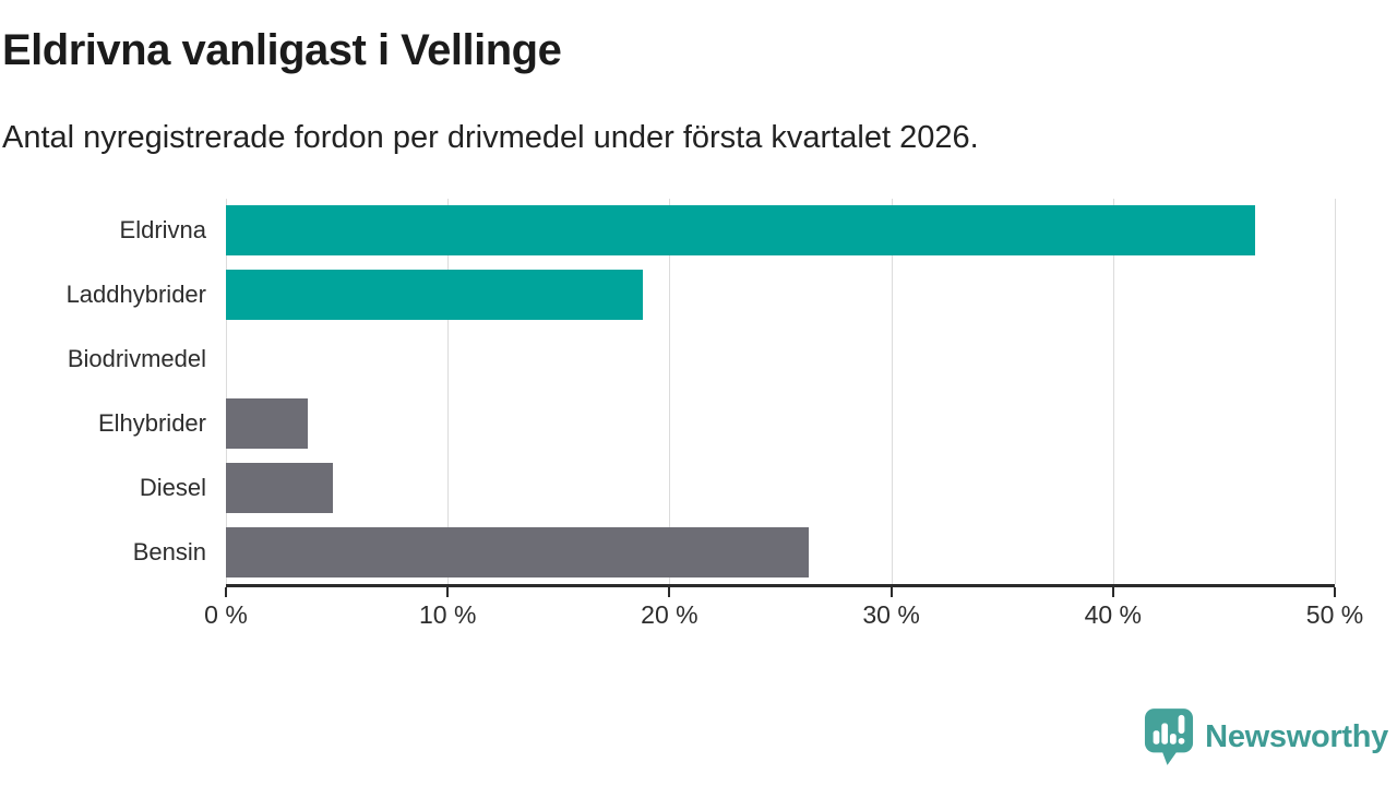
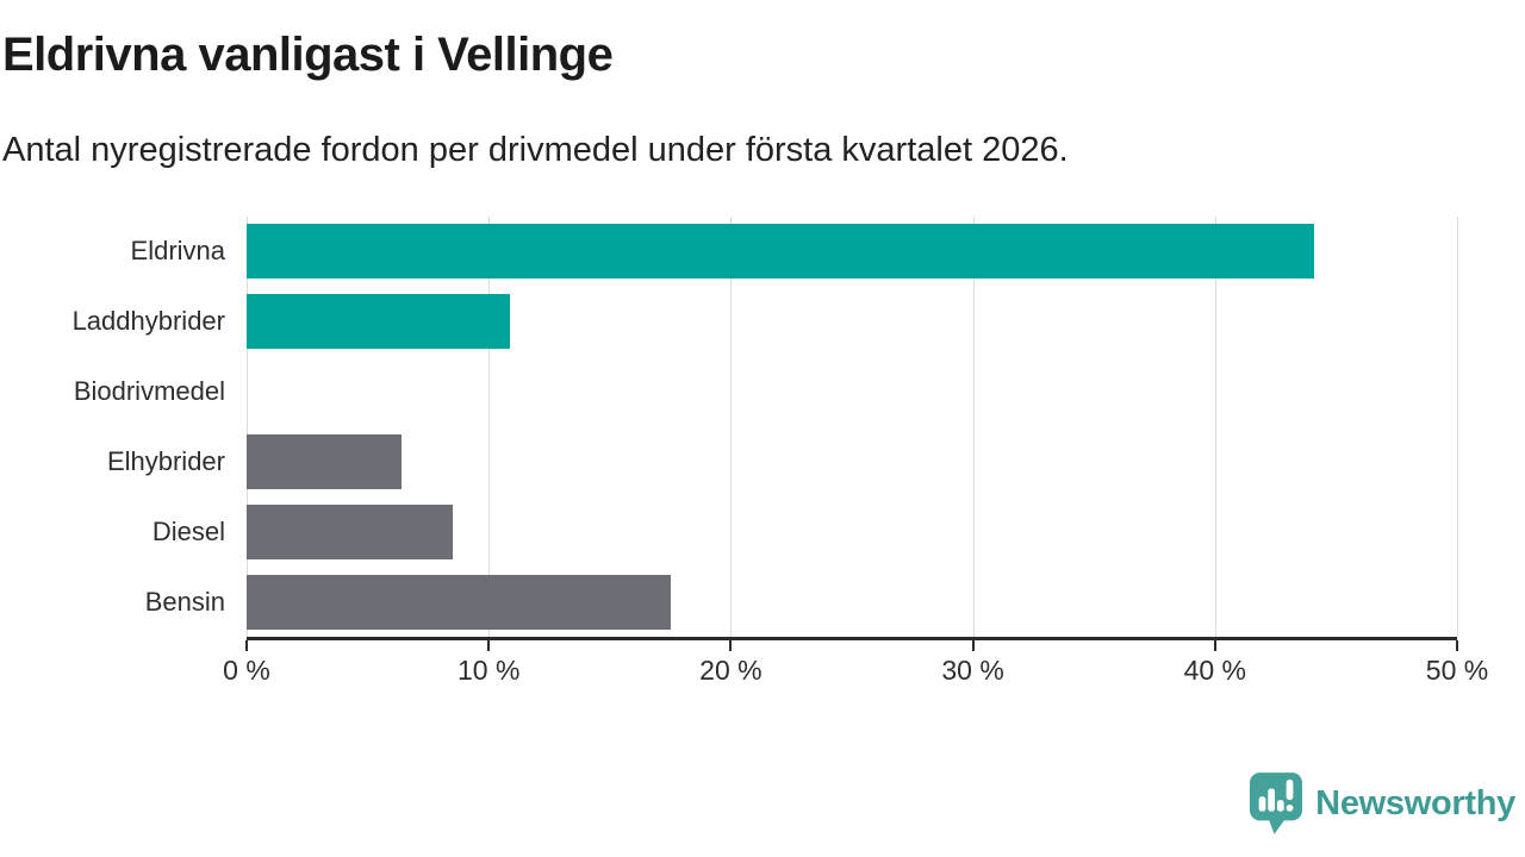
Eldrivna: 46.4% -> 44.1%
Laddhybrider: 18.8% -> 10.9%
Elhybrider: 3.7% -> 6.4%
Diesel: 4.8% -> 8.5%
Bensin: 26.3% -> 17.5%
